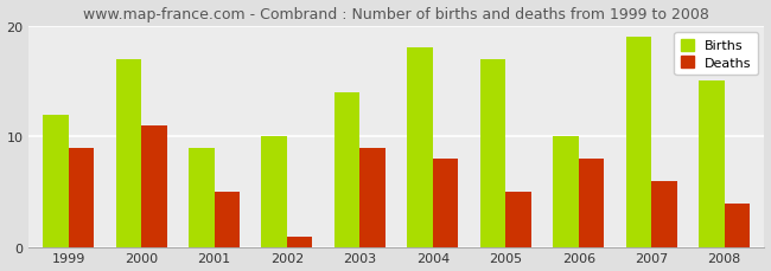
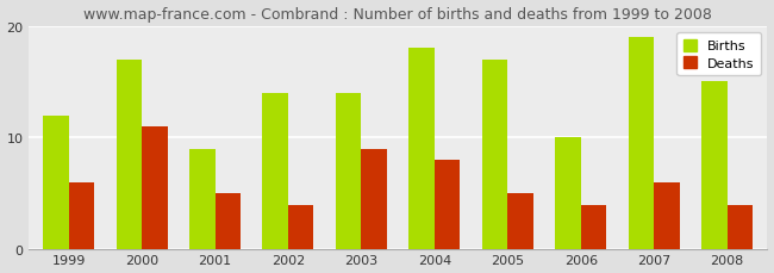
Deaths/1999: 9 -> 6
Births/2002: 10 -> 14
Deaths/2002: 1 -> 4
Deaths/2006: 8 -> 4
